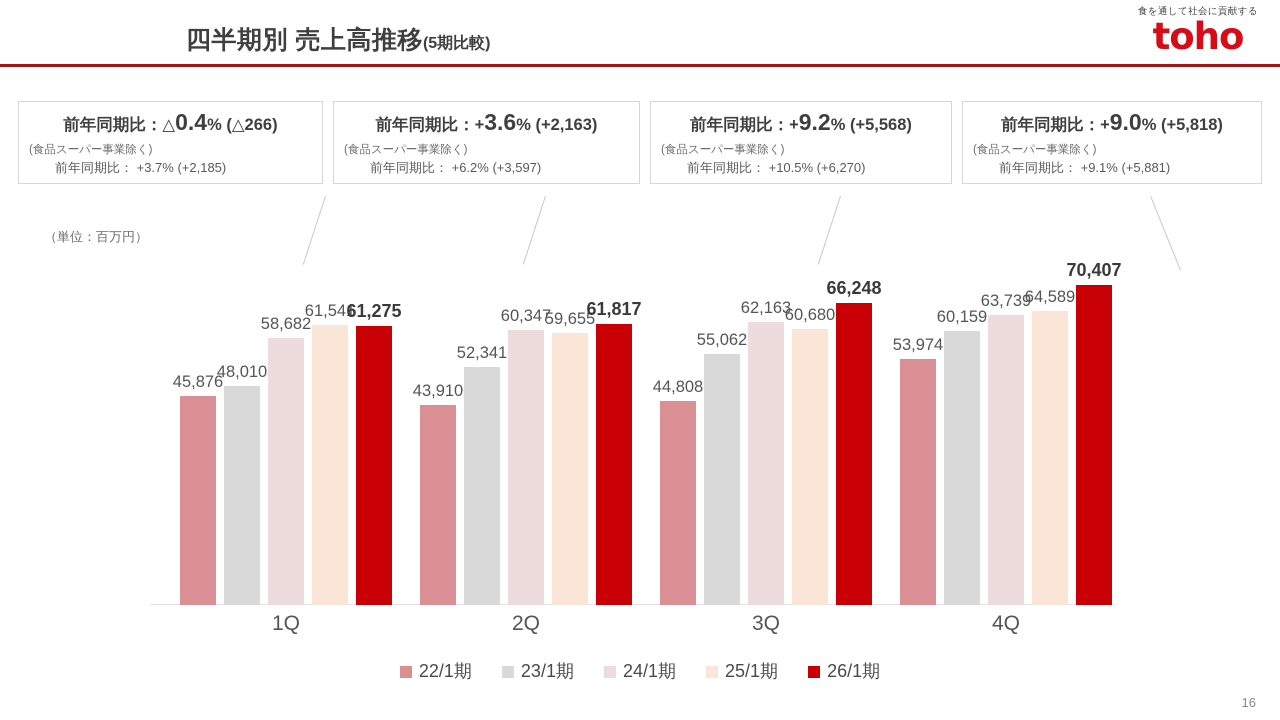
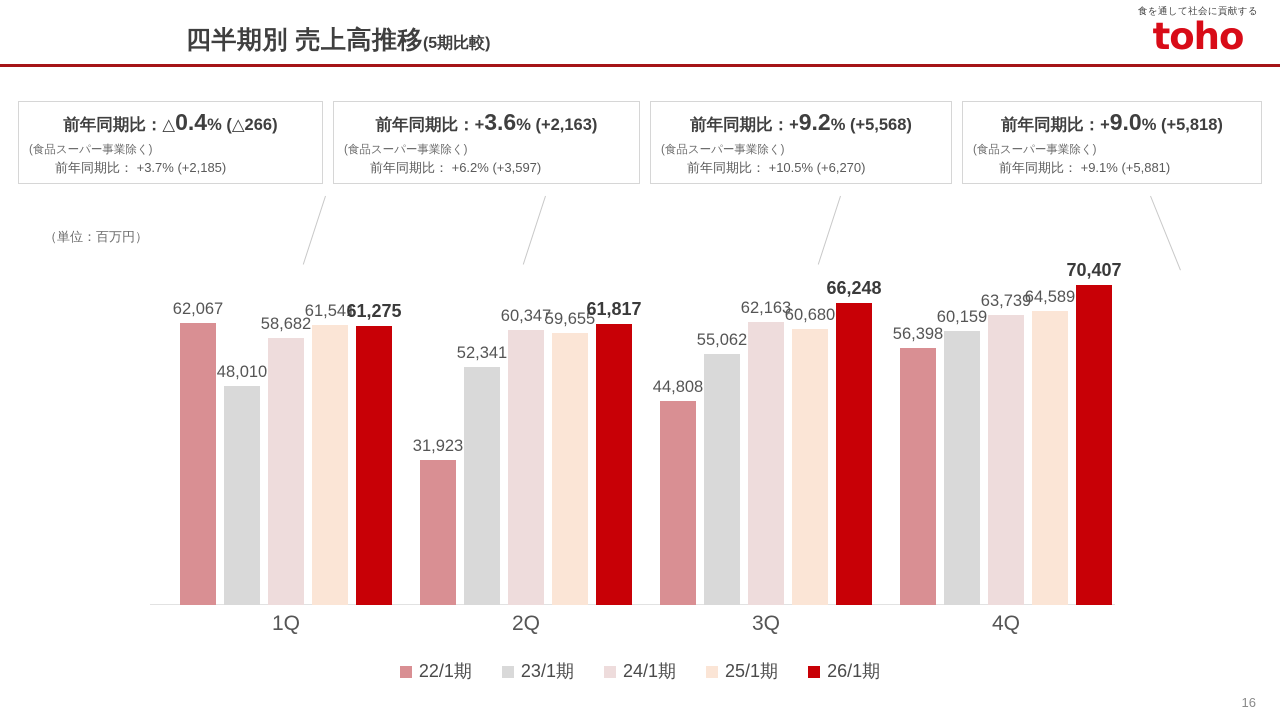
22/1期/1Q: 45,876 -> 62,067
22/1期/2Q: 43,910 -> 31,923
22/1期/4Q: 53,974 -> 56,398
